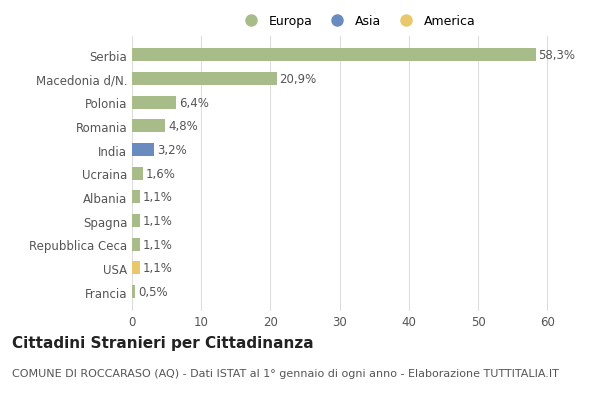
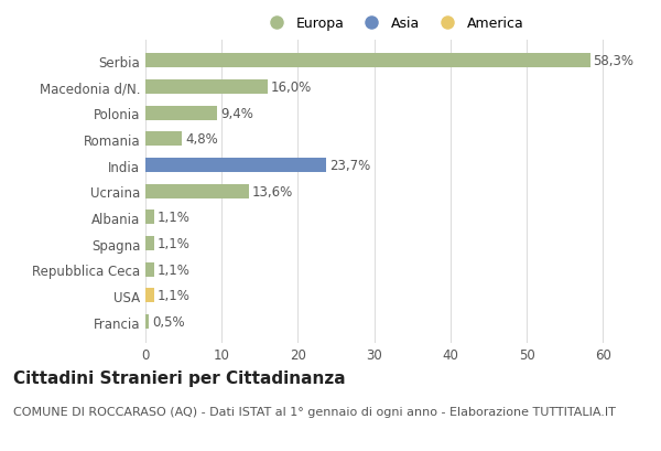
Macedonia d/N.: 20,9% -> 16,0%
Polonia: 6,4% -> 9,4%
India: 3,2% -> 23,7%
Ucraina: 1,6% -> 13,6%
